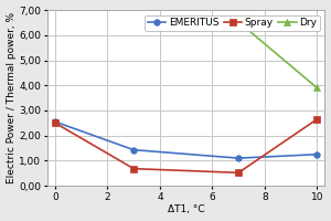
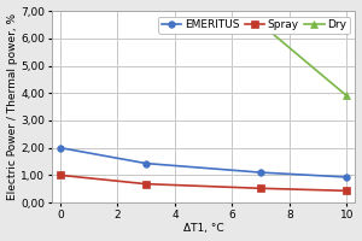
EMERITUS/0: 2,55 -> 2,00
Spray/0: 2,50 -> 1,00
EMERITUS/10: 1,25 -> 0,93
Spray/10: 2,65 -> 0,43
